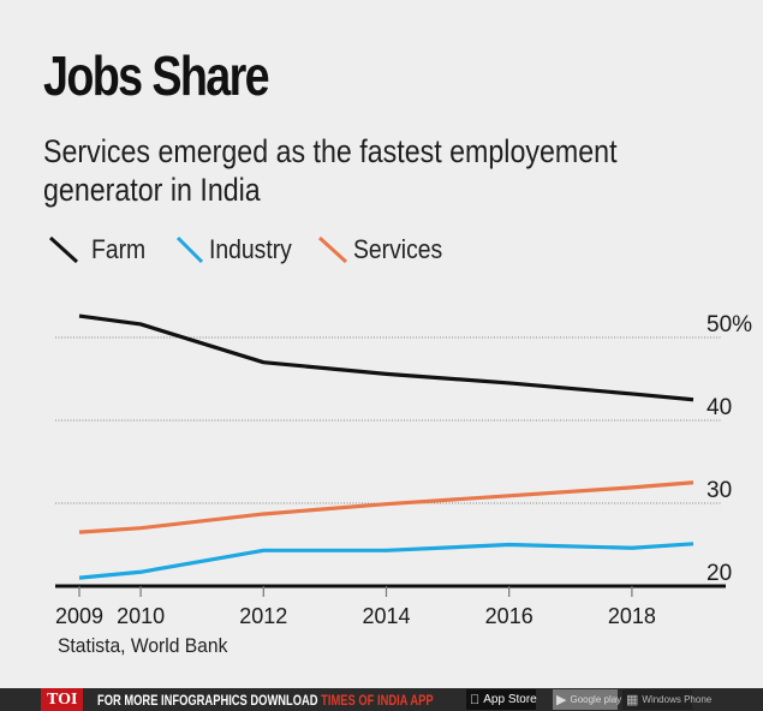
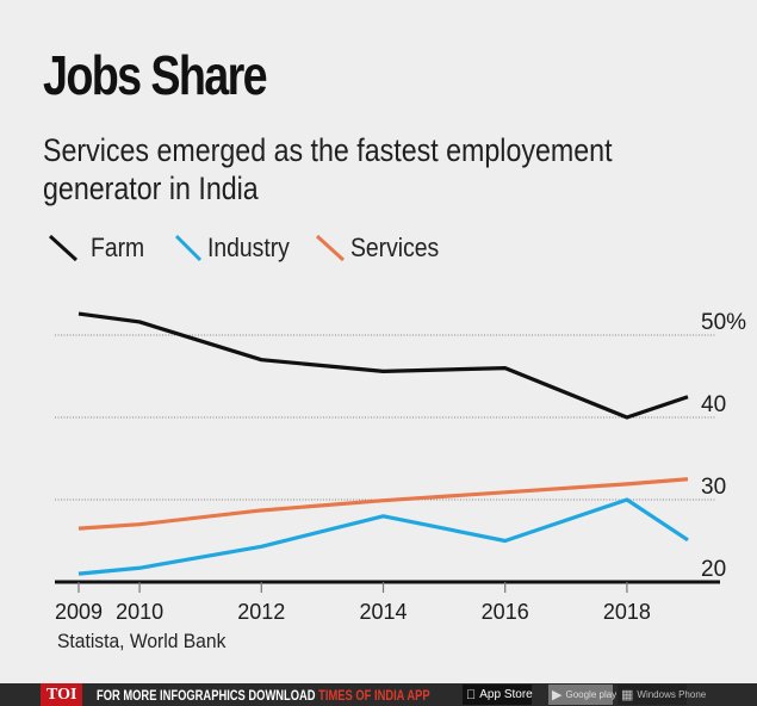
Industry/2014: 24% -> 28%
Farm/2016: 44% -> 46%
Farm/2018: 43% -> 40%
Industry/2018: 25% -> 30%
